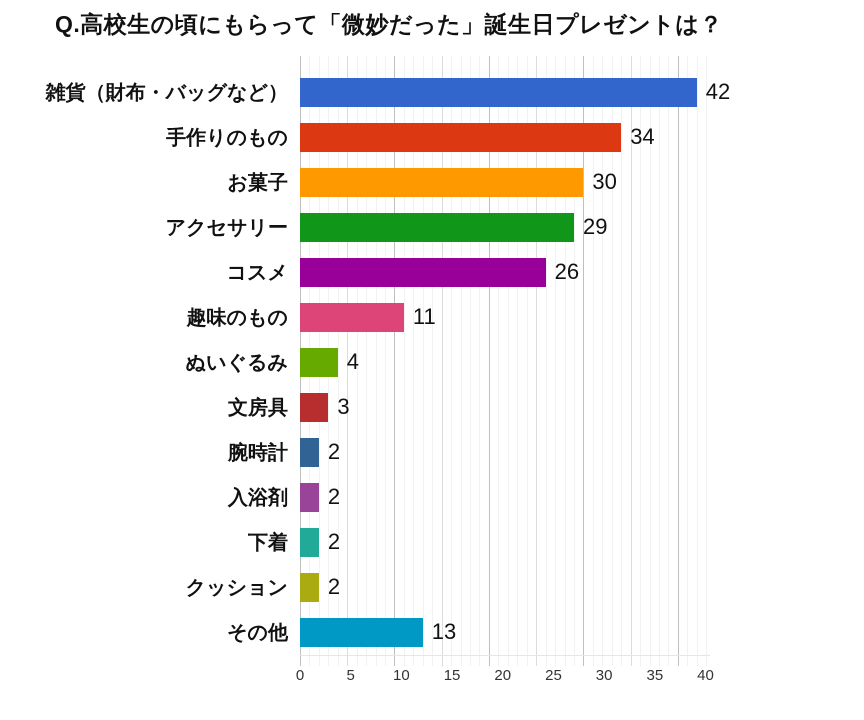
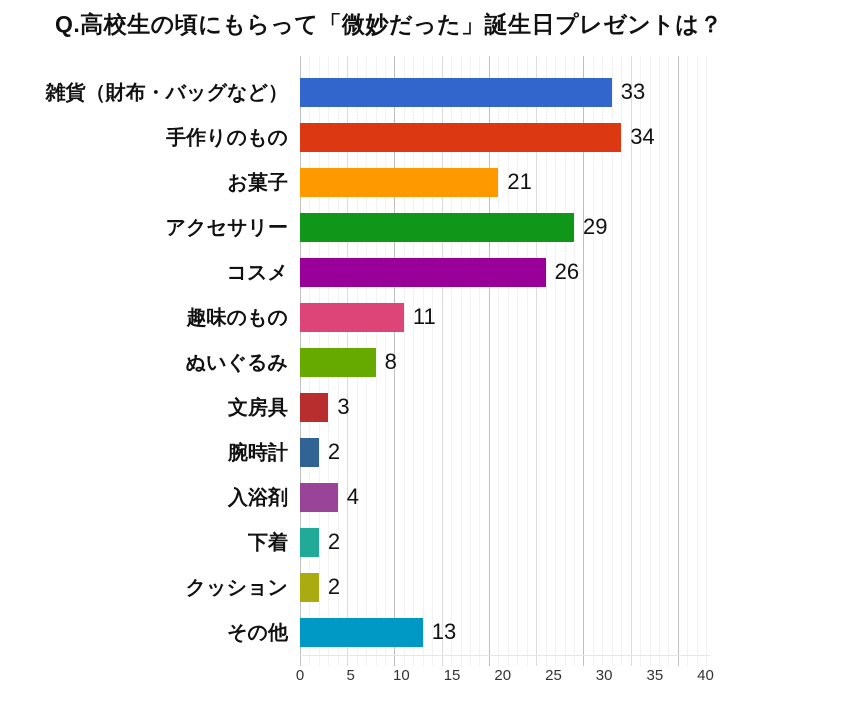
雑貨（財布・バッグなど）: 42 -> 33
お菓子: 30 -> 21
ぬいぐるみ: 4 -> 8
入浴剤: 2 -> 4
